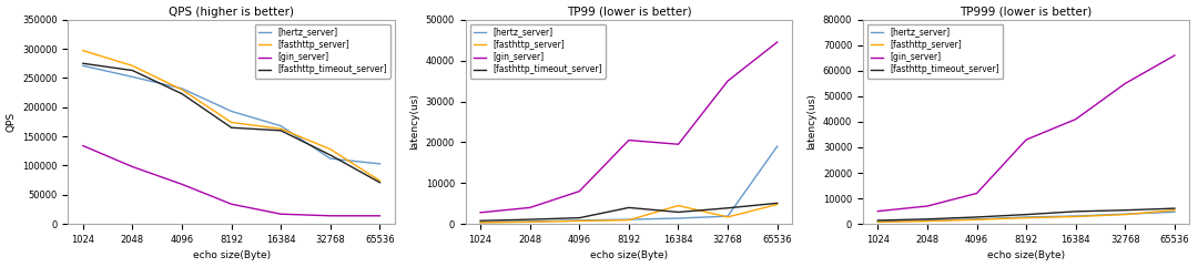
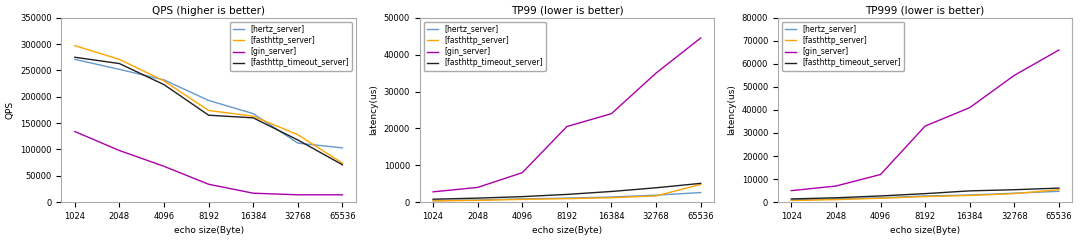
TP99 (lower is better)/[fasthttp_timeout_server]/8192: 4000 -> 2100
TP99 (lower is better)/[fasthttp_server]/16384: 4500 -> 1200
TP99 (lower is better)/[gin_server]/16384: 19500 -> 24000
TP99 (lower is better)/[hertz_server]/65536: 19000 -> 2600
